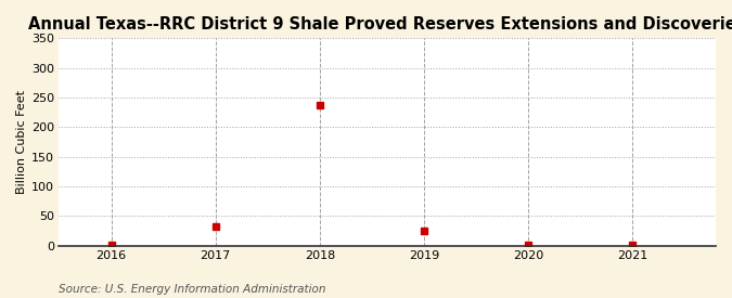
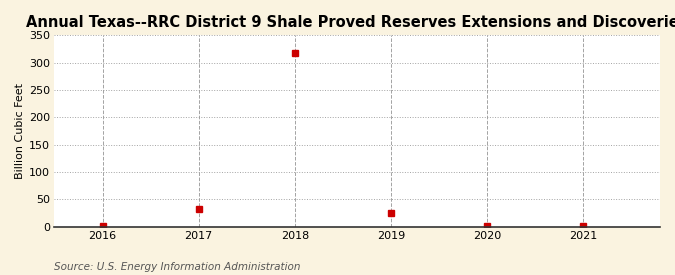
2018: 238 -> 318
